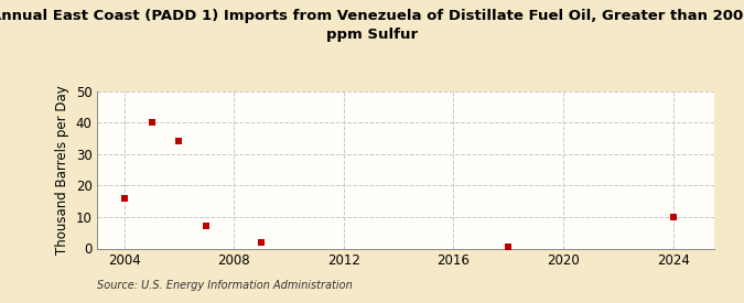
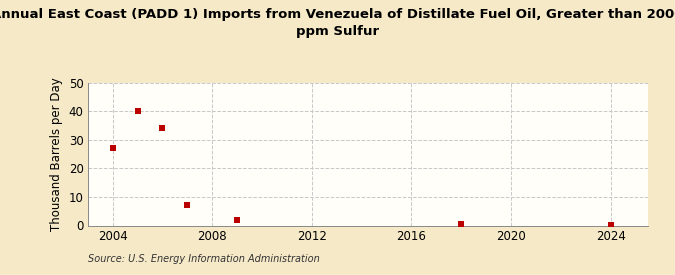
2004: 16.0 -> 27.0
2024: 10.0 -> 0.3
